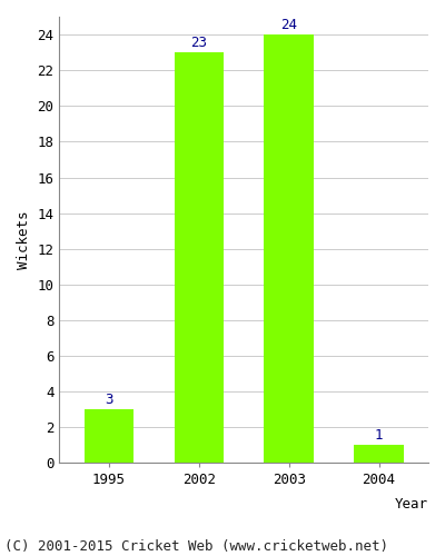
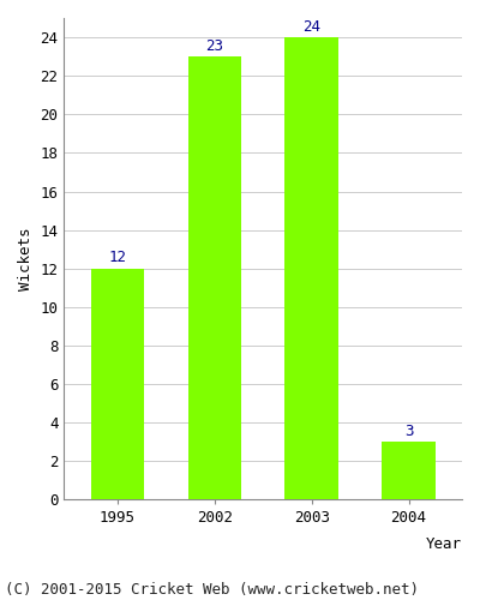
1995: 3 -> 12
2004: 1 -> 3
